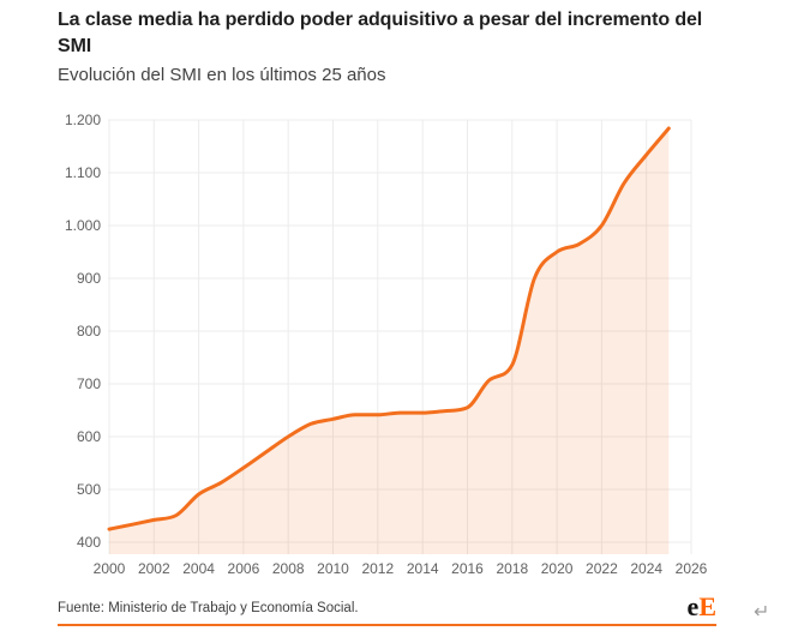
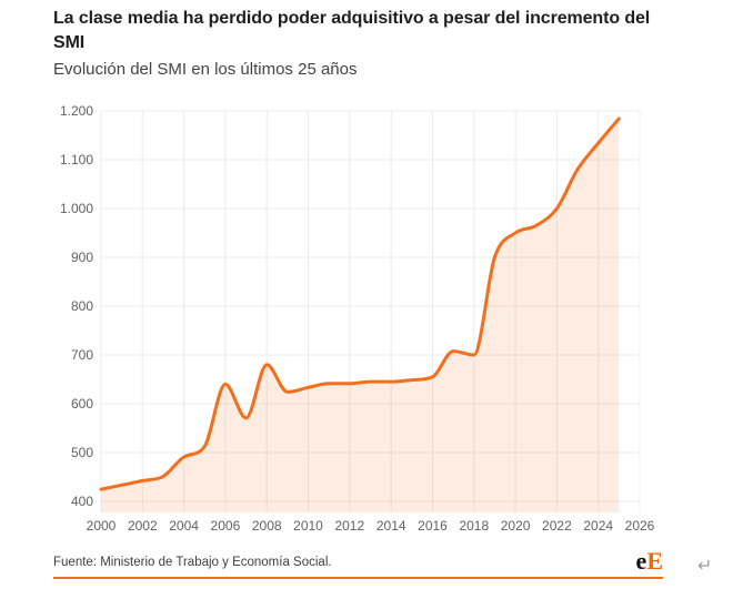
2006: 540 -> 640
2008: 600 -> 680
2018: 740 -> 700
